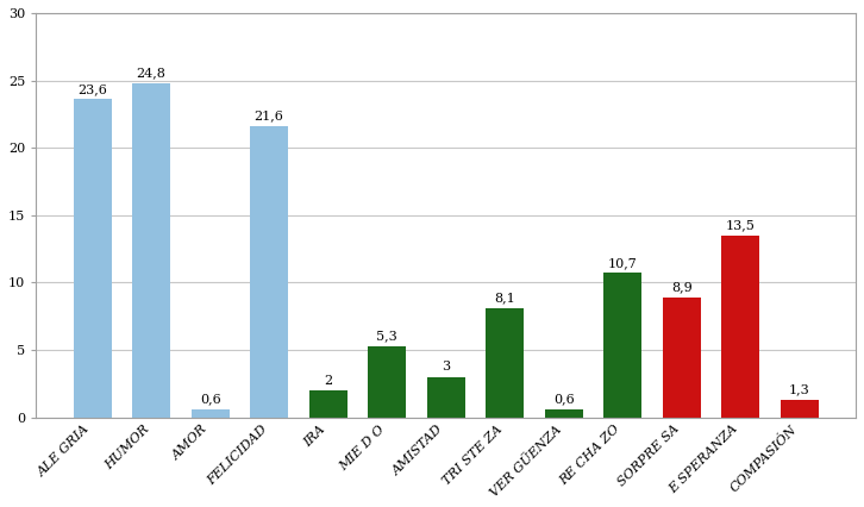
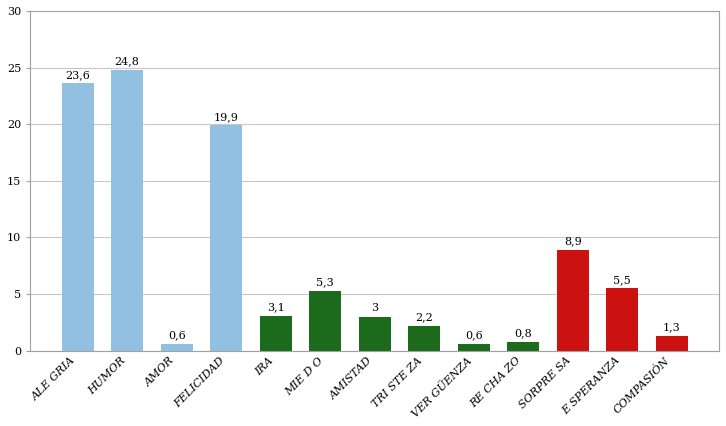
FELICIDAD: 21,6 -> 19,9
IRA: 2 -> 3,1
TRI STE ZA: 8,1 -> 2,2
RE CHA ZO: 10,7 -> 0,8
E SPERANZA: 13,5 -> 5,5
